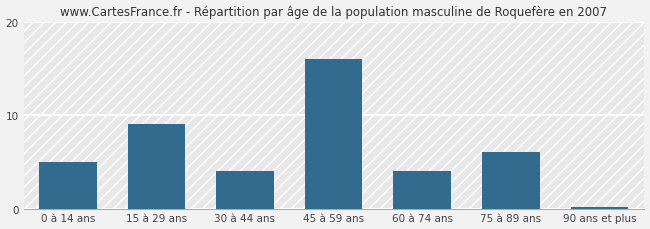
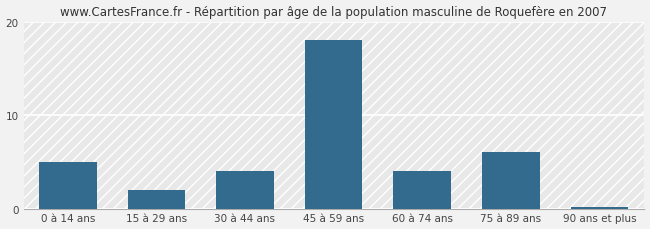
15 à 29 ans: 9.0 -> 2.0
45 à 59 ans: 16.0 -> 18.0
